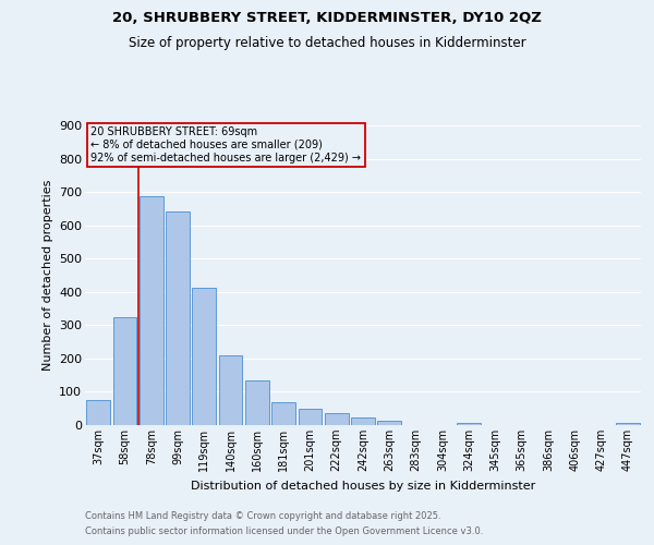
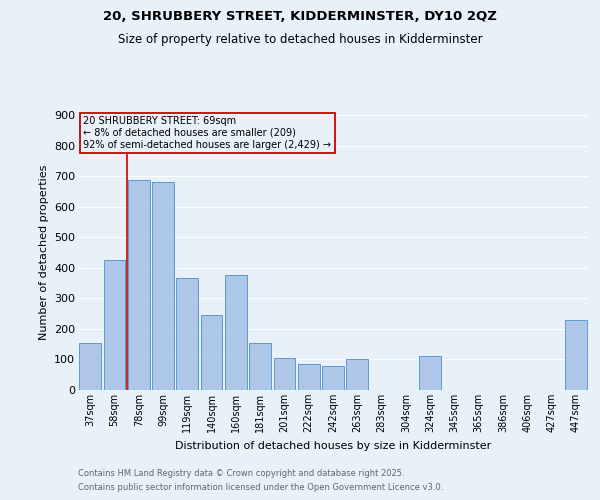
37sqm: 75 -> 155
58sqm: 325 -> 425
99sqm: 640 -> 680
119sqm: 412 -> 365
140sqm: 208 -> 245
160sqm: 135 -> 375
181sqm: 70 -> 155
201sqm: 48 -> 105
222sqm: 35 -> 85
242sqm: 22 -> 80
263sqm: 12 -> 100
324sqm: 5 -> 110
447sqm: 7 -> 230
